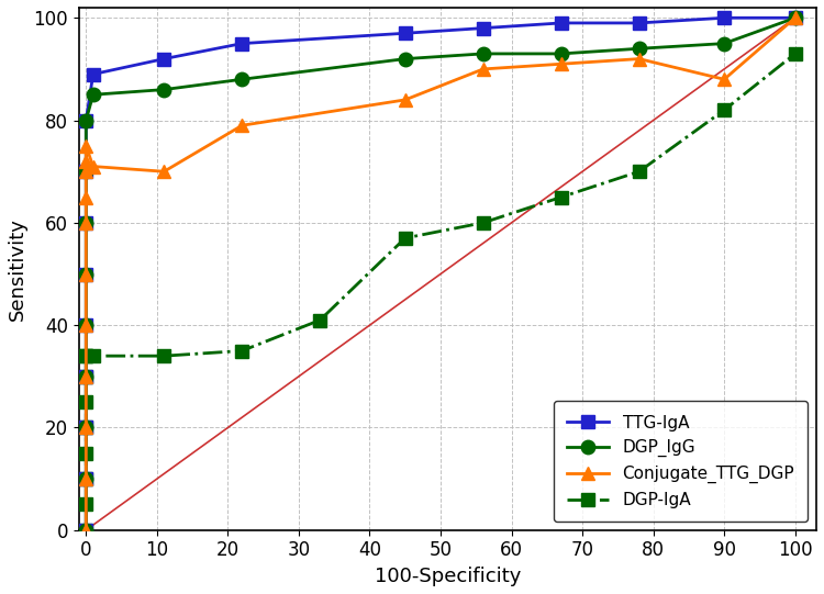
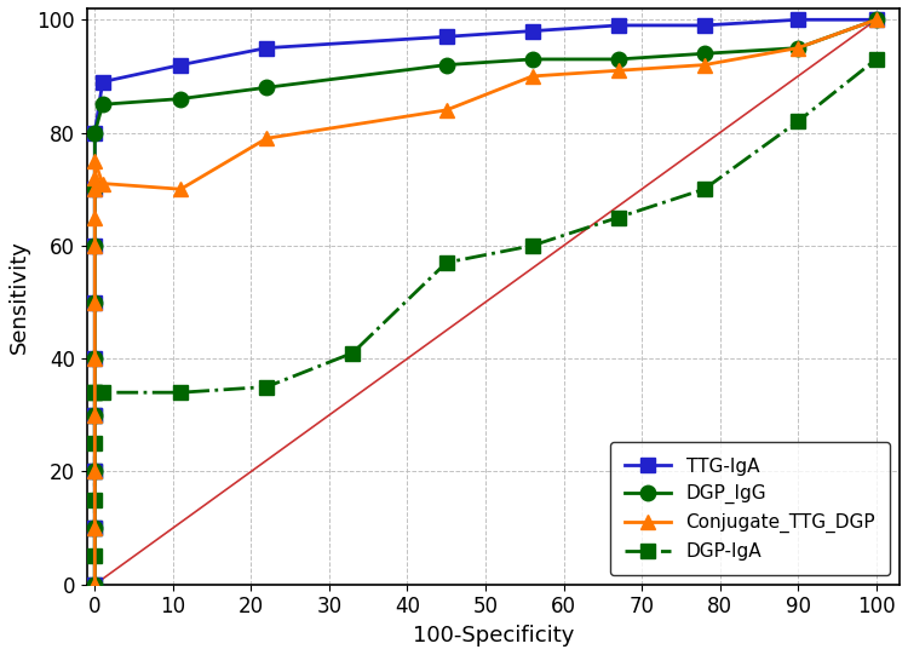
Conjugate_TTG_DGP/90: 88 -> 95
